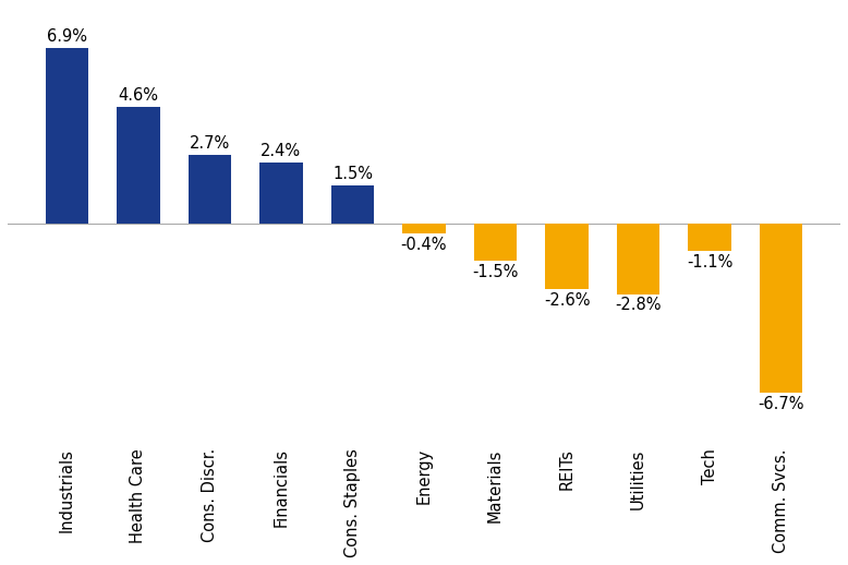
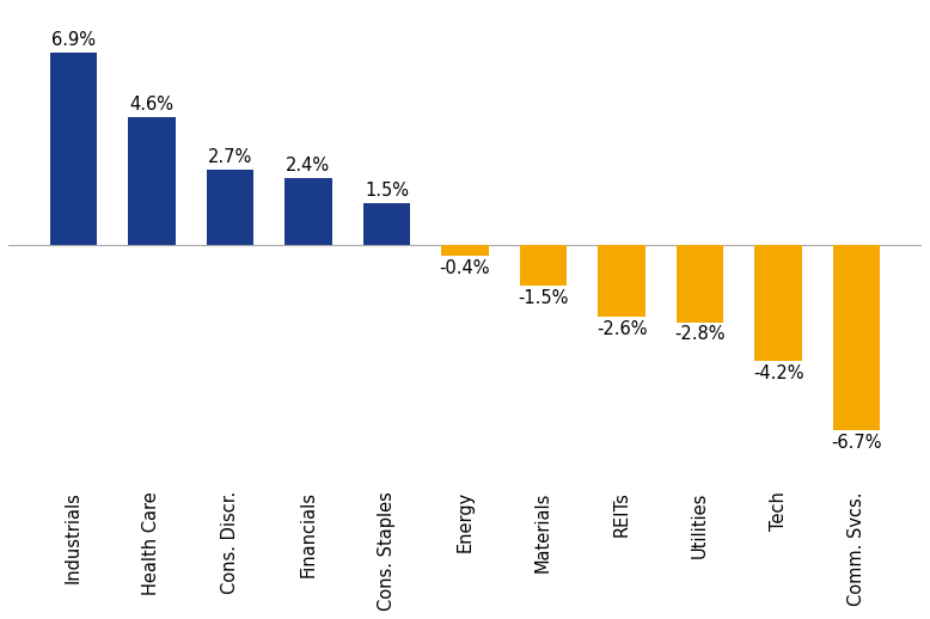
Tech: -1.1% -> -4.2%
